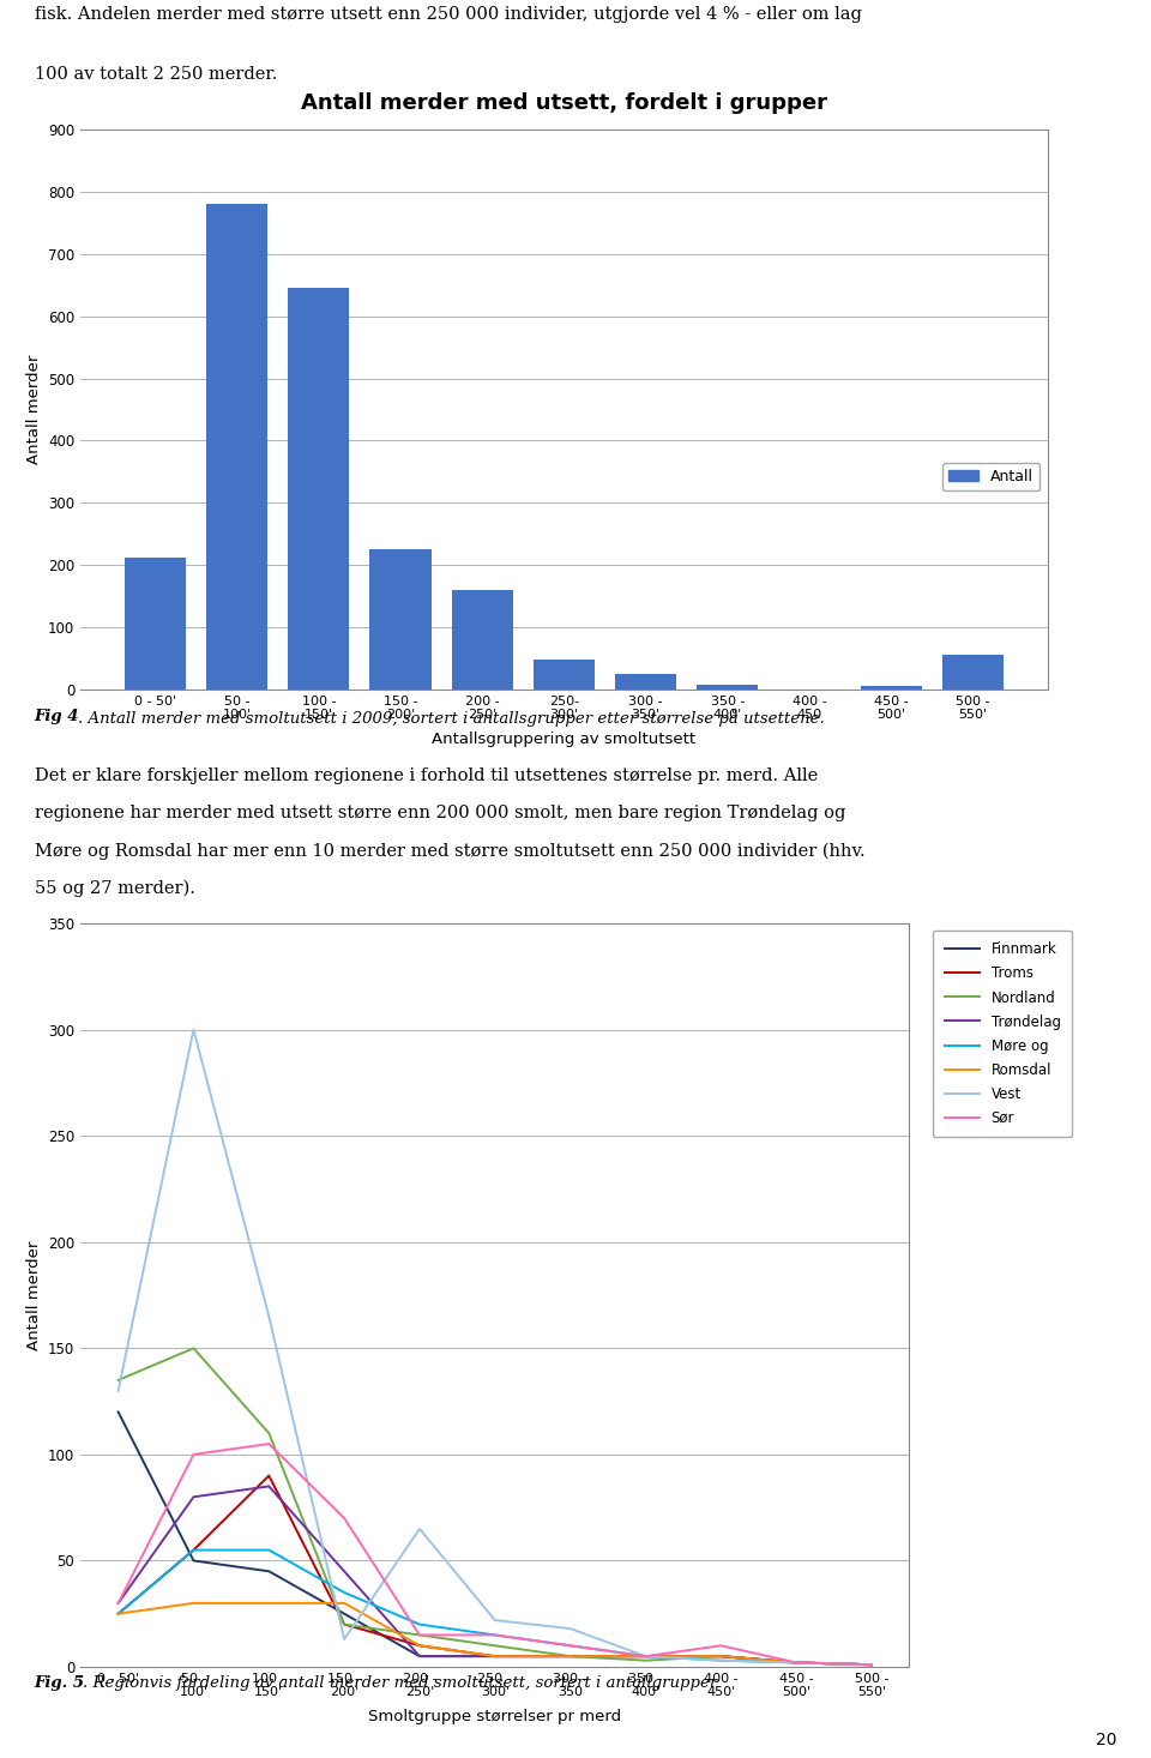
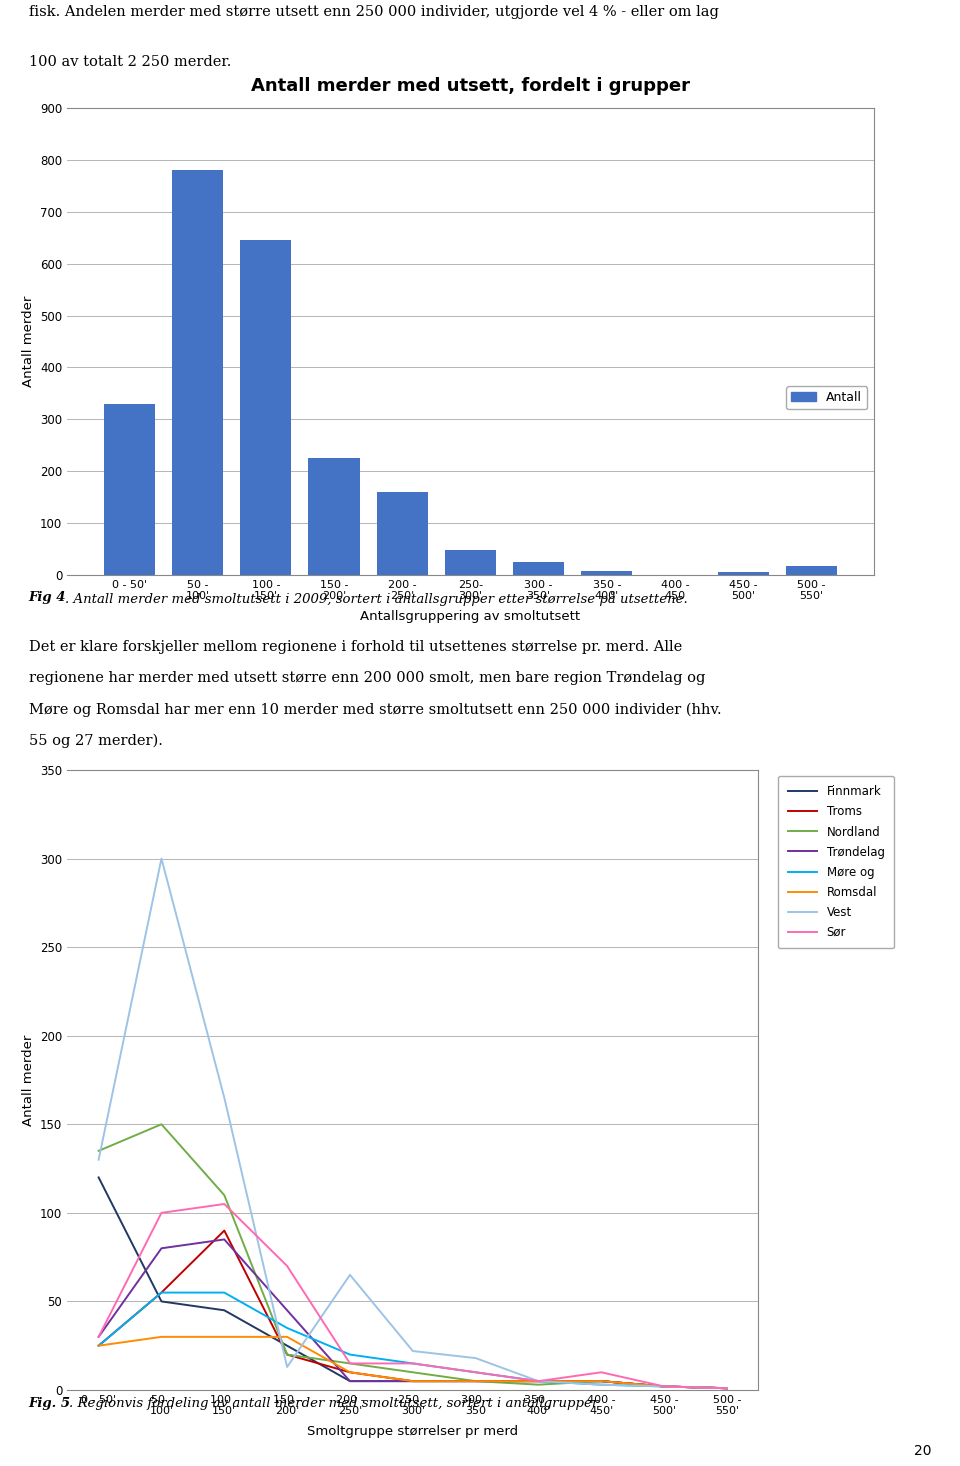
Antall merder med utsett, fordelt i grupper/0 - 50': 212 -> 330
Antall merder med utsett, fordelt i grupper/500 - 550': 56 -> 18
